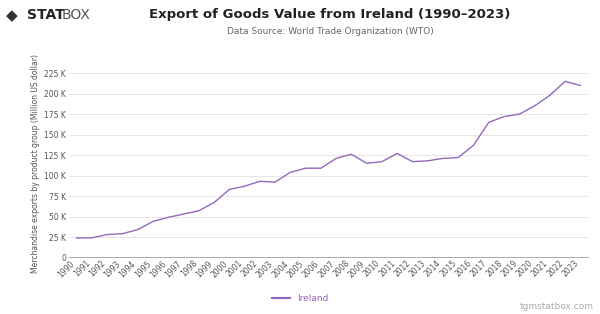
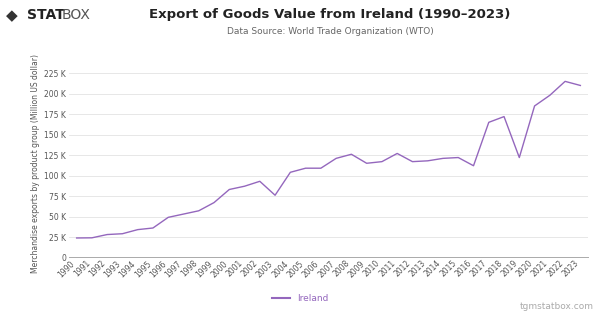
1995: 44 K -> 36 K
2003: 92 K -> 76 K
2016: 137 K -> 112 K
2019: 175 K -> 122 K
